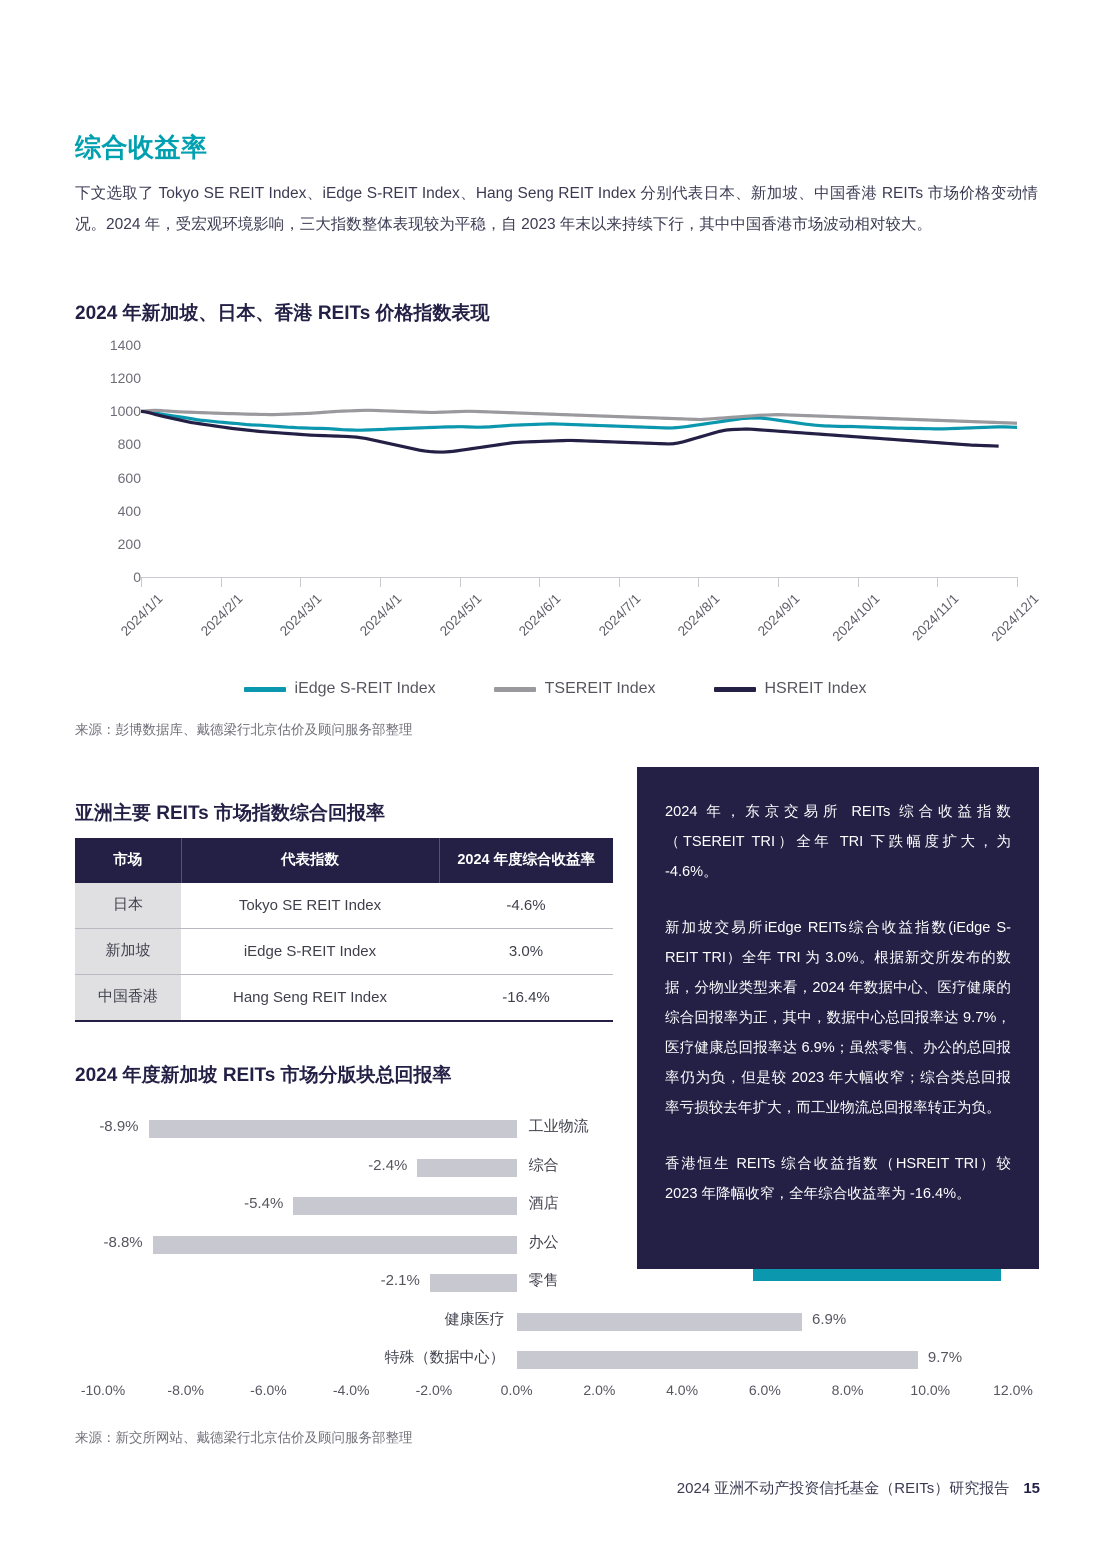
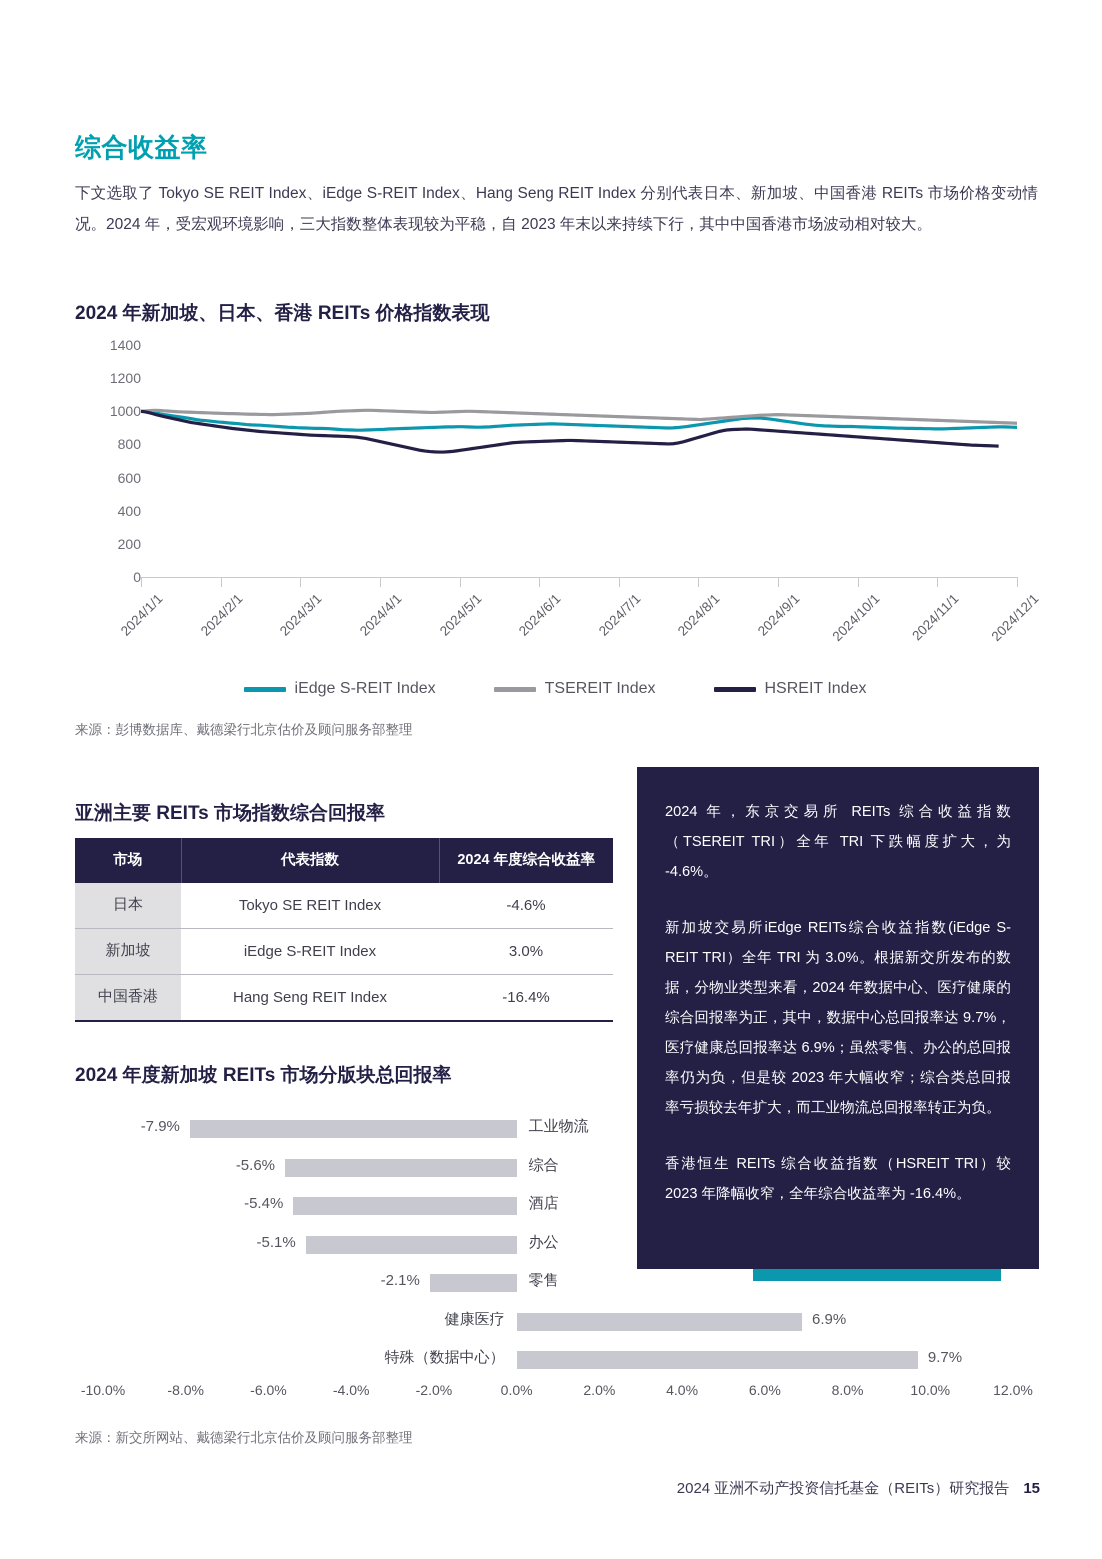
2024 年度新加坡 REITs 市场分版块总回报率/工业物流: -8.9% -> -7.9%
2024 年度新加坡 REITs 市场分版块总回报率/综合: -2.4% -> -5.6%
2024 年度新加坡 REITs 市场分版块总回报率/办公: -8.8% -> -5.1%
